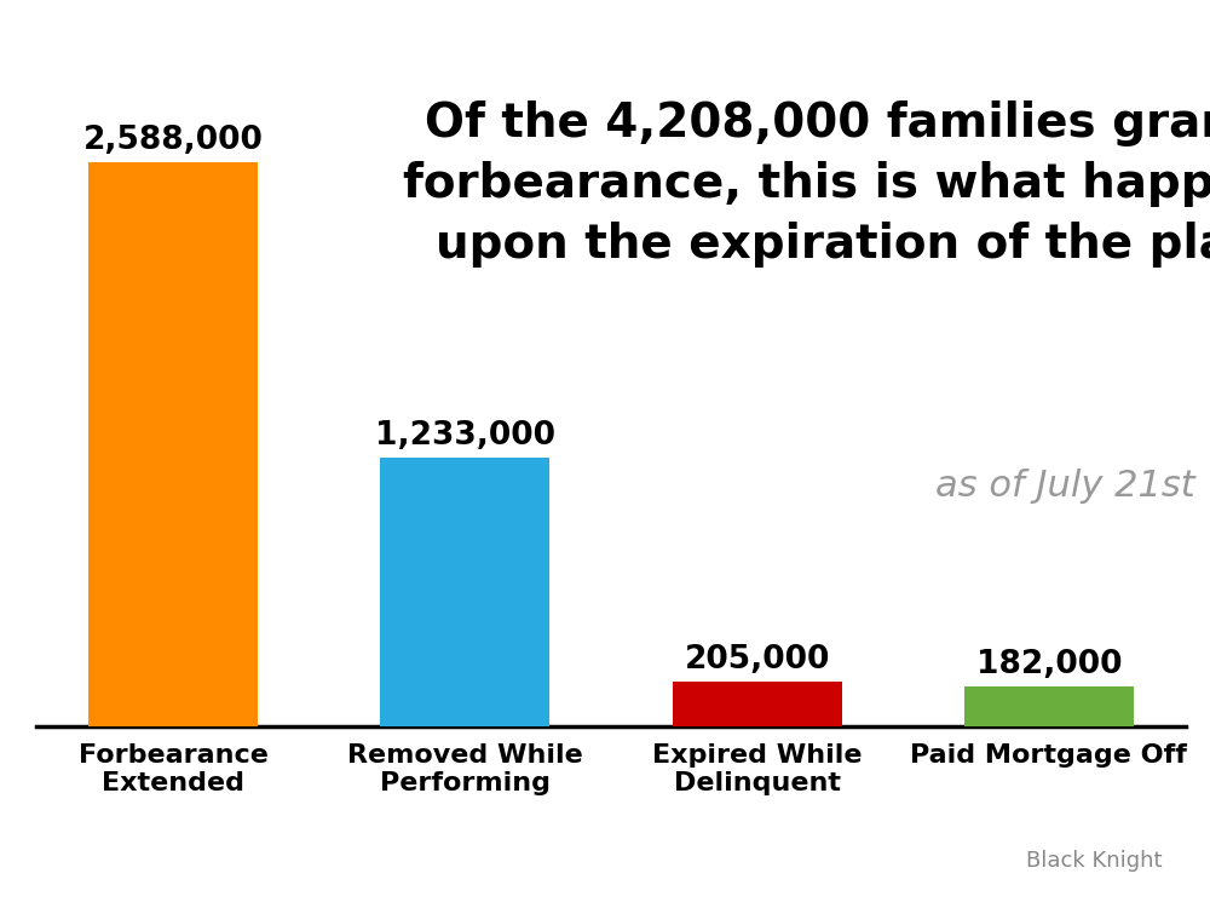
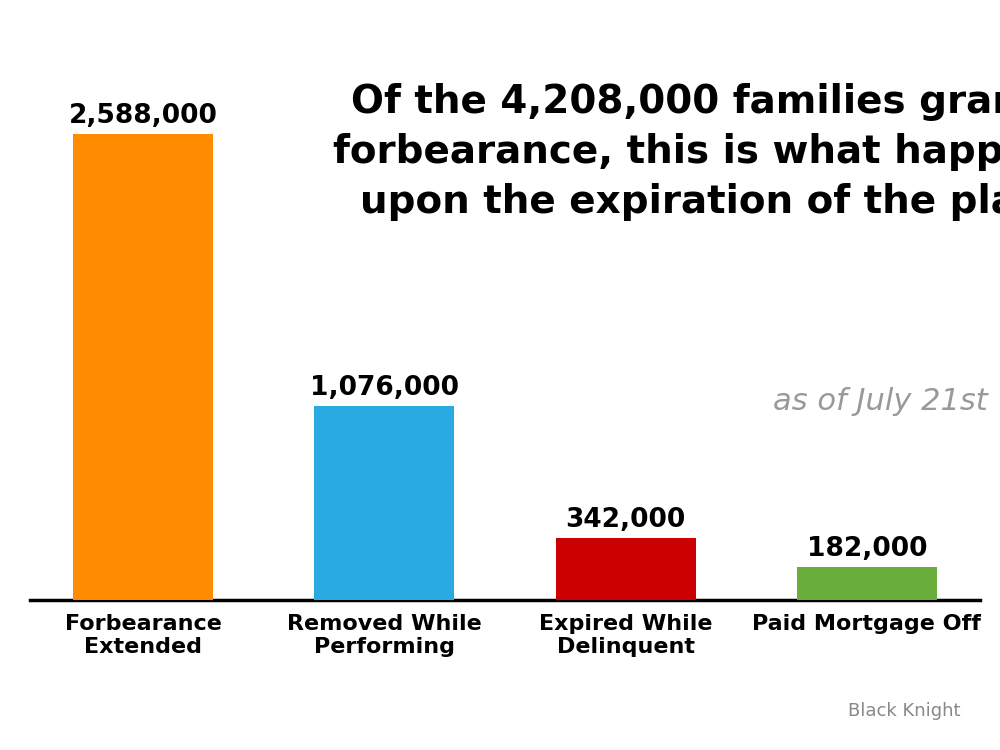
Removed While Performing: 1,233,000 -> 1,076,000
Expired While Delinquent: 205,000 -> 342,000
